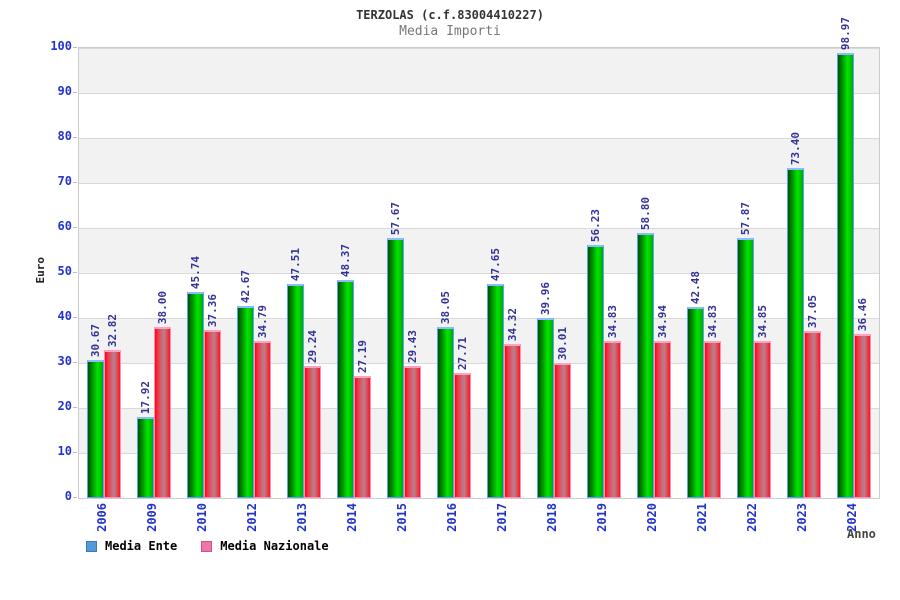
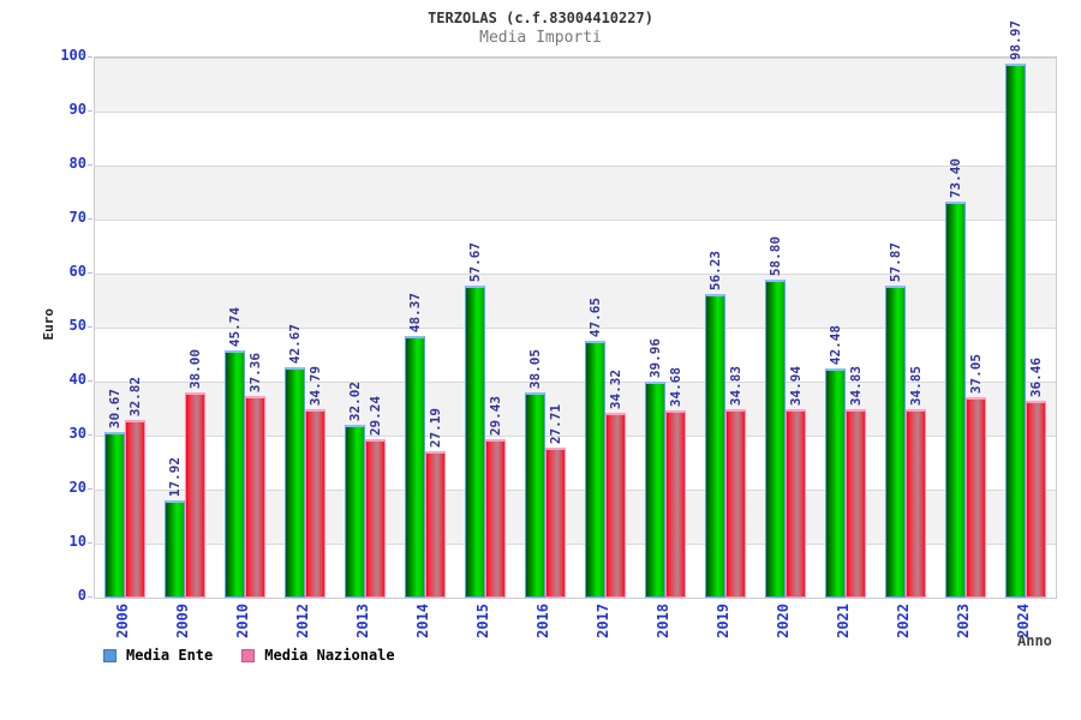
Media Ente/2013: 47.51 -> 32.02
Media Nazionale/2018: 30.01 -> 34.68
